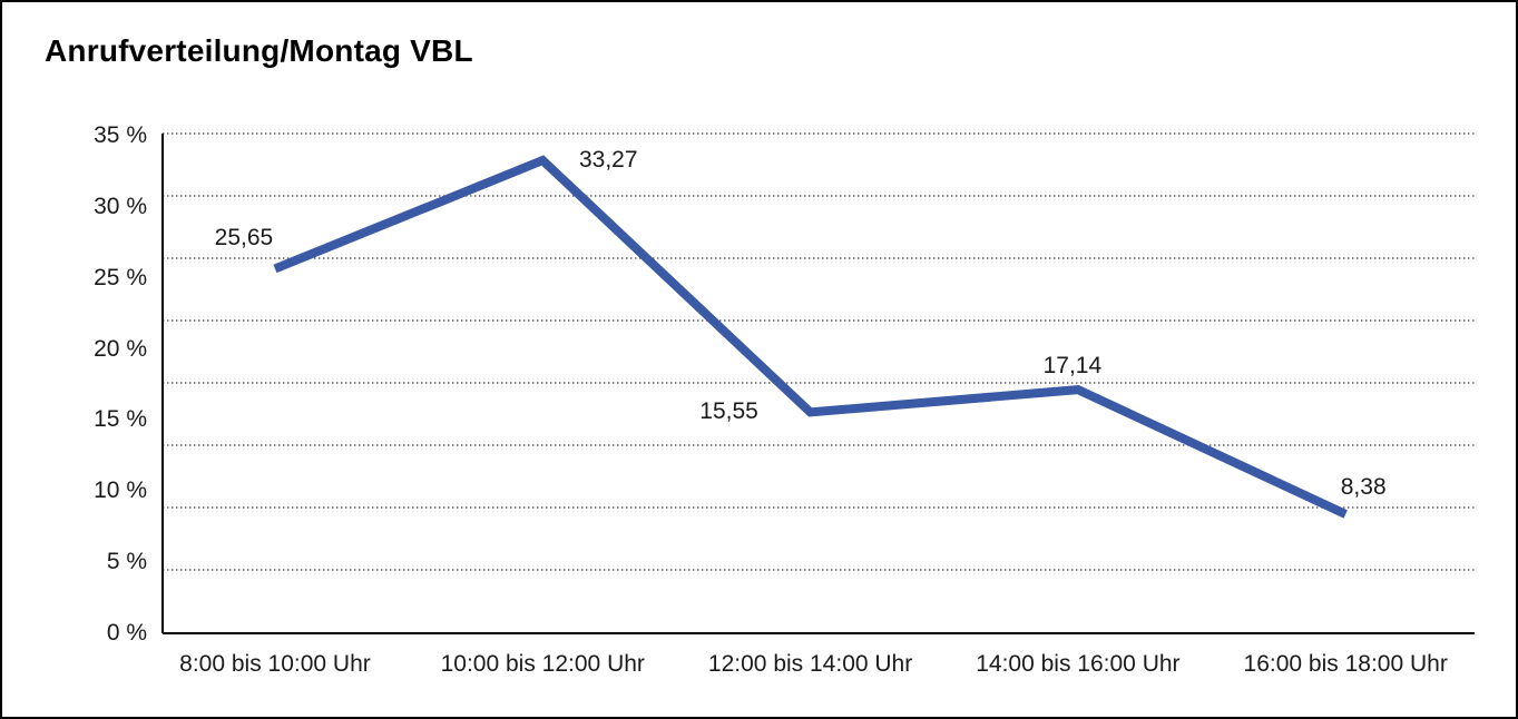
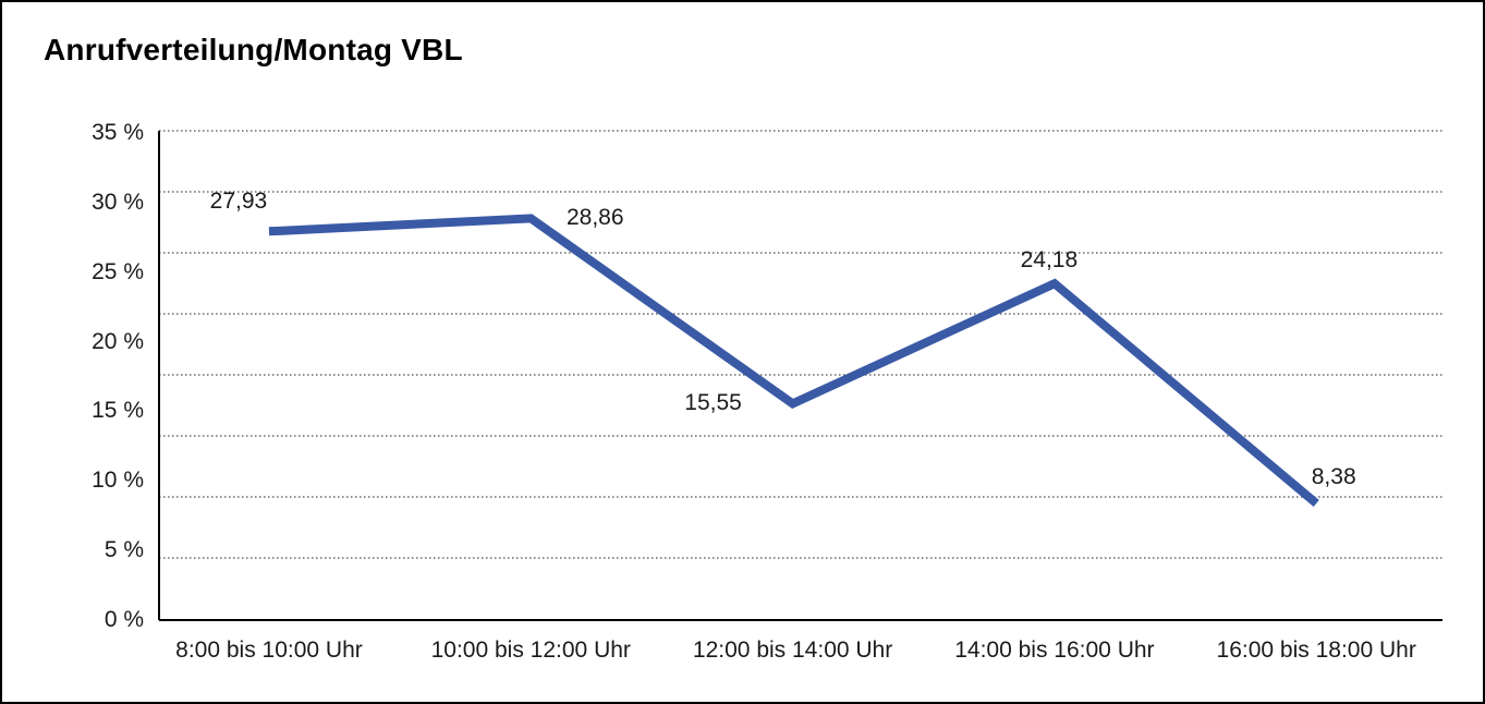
8:00 bis 10:00 Uhr: 25,65 -> 27,93
10:00 bis 12:00 Uhr: 33,27 -> 28,86
14:00 bis 16:00 Uhr: 17,14 -> 24,18
